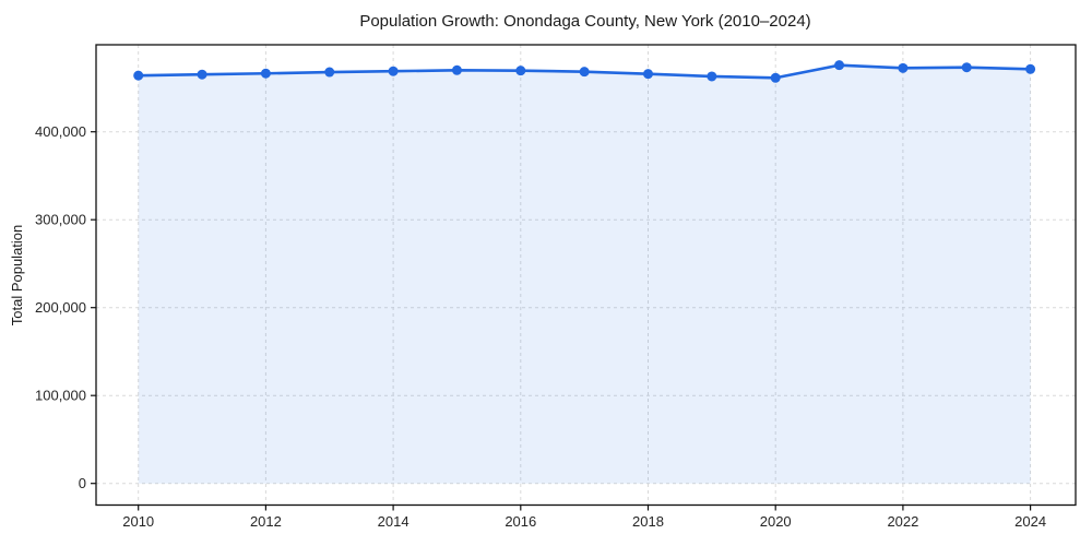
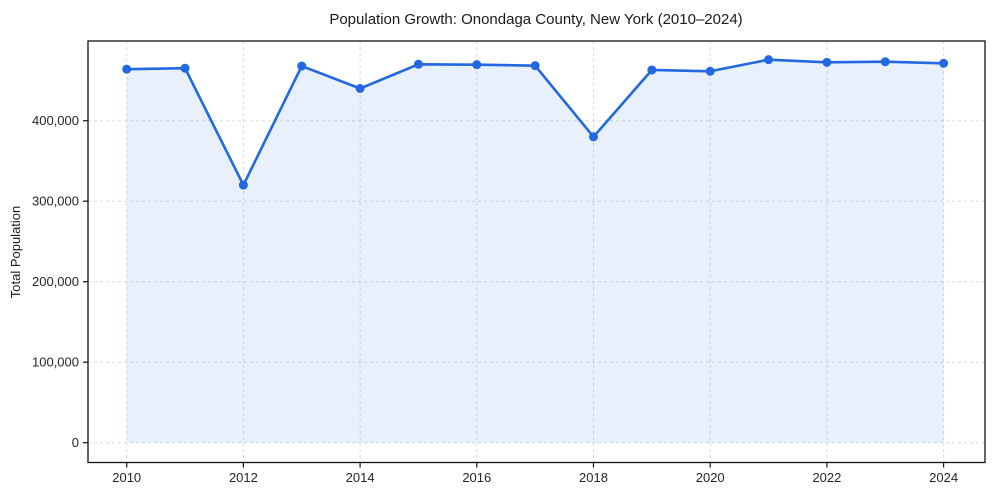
2012: 470000 -> 320000
2014: 470000 -> 440000
2018: 470000 -> 380000
